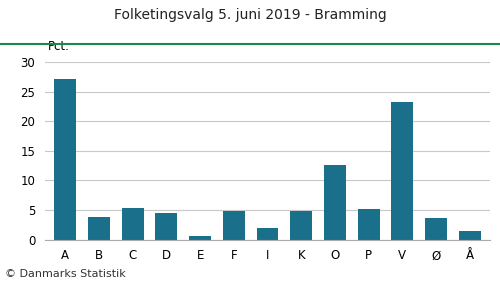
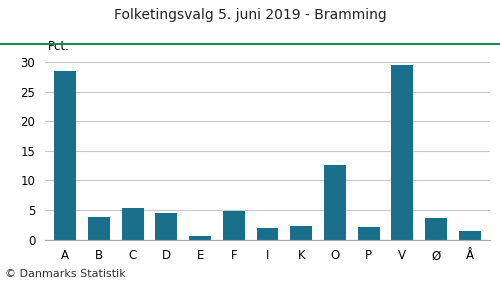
A: 27.2 -> 28.5
K: 4.8 -> 2.3
P: 5.2 -> 2.1
V: 23.2 -> 29.5
